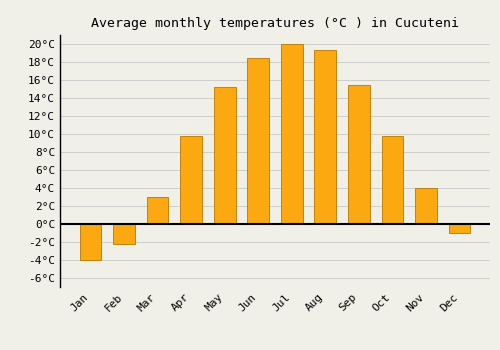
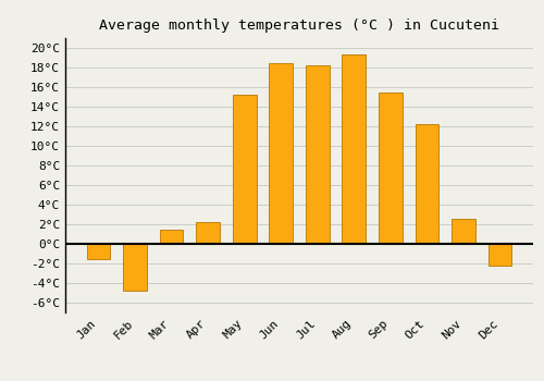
Jan: -4.0°C -> -1.6°C
Feb: -2.2°C -> -4.8°C
Mar: 3.0°C -> 1.4°C
Apr: 9.8°C -> 2.2°C
Jul: 20.0°C -> 18.2°C
Oct: 9.8°C -> 12.2°C
Nov: 4.0°C -> 2.6°C
Dec: -1.0°C -> -2.2°C
